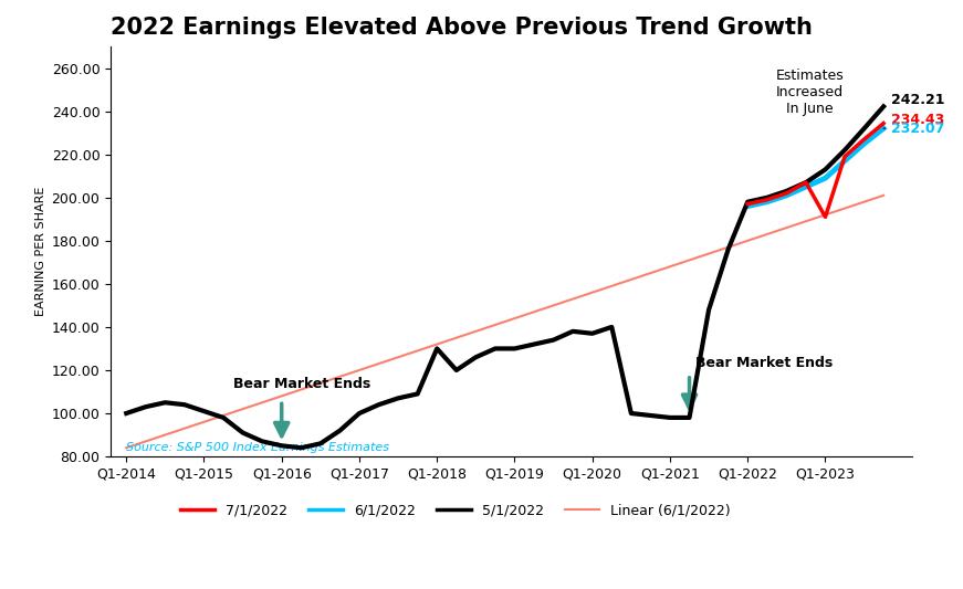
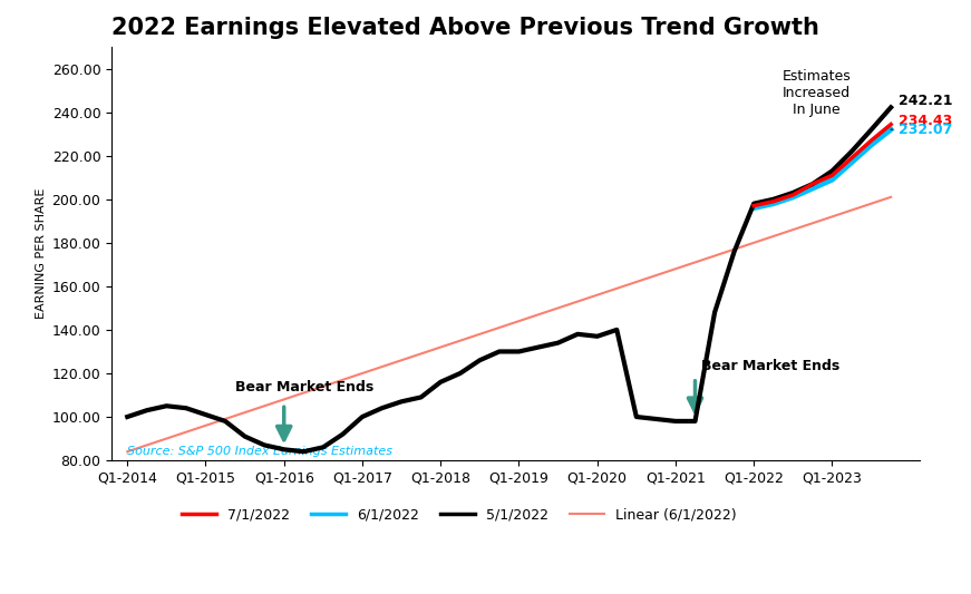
5/1/2022/Q1-2018: 130 -> 116
7/1/2022/Q1-2023: 191 -> 211
